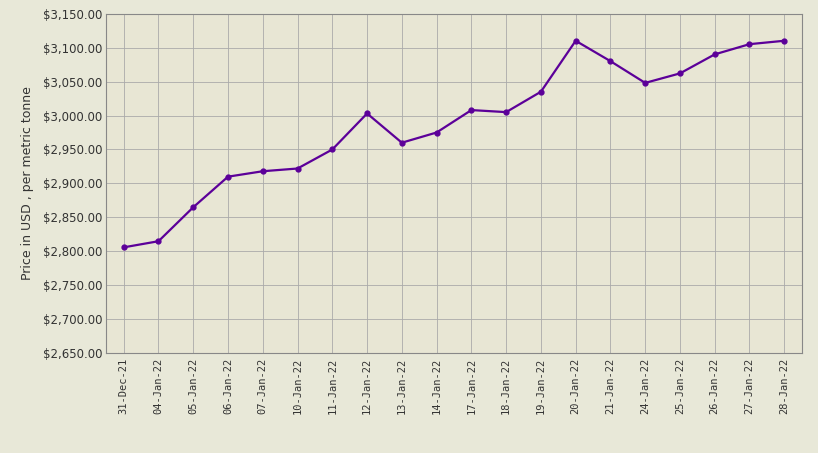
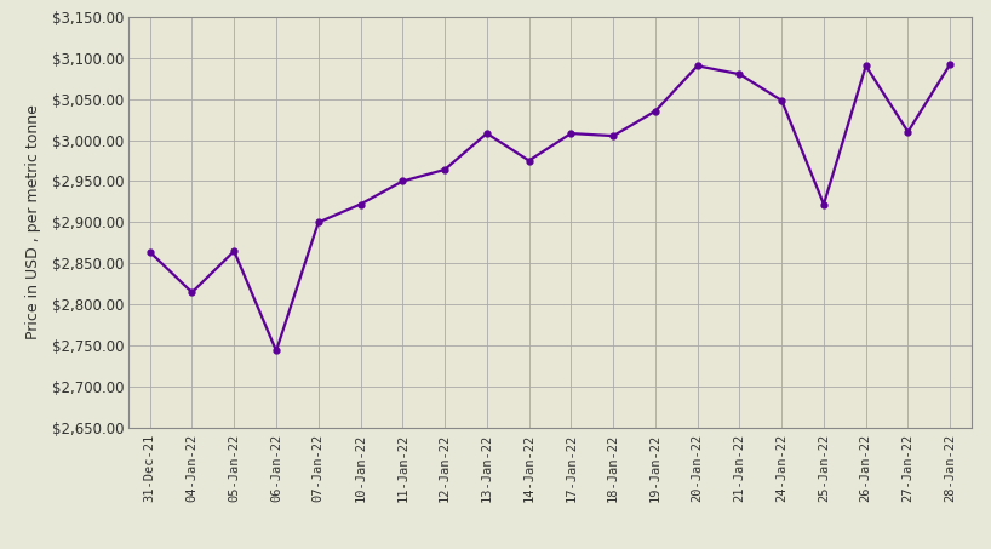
31-Dec-21: $2,806 -> $2,864
06-Jan-22: $2,910 -> $2,744
07-Jan-22: $2,918 -> $2,900
12-Jan-22: $3,003 -> $2,964
13-Jan-22: $2,960 -> $3,008
20-Jan-22: $3,110 -> $3,090
25-Jan-22: $3,062 -> $2,922
27-Jan-22: $3,105 -> $3,010
28-Jan-22: $3,110 -> $3,092
